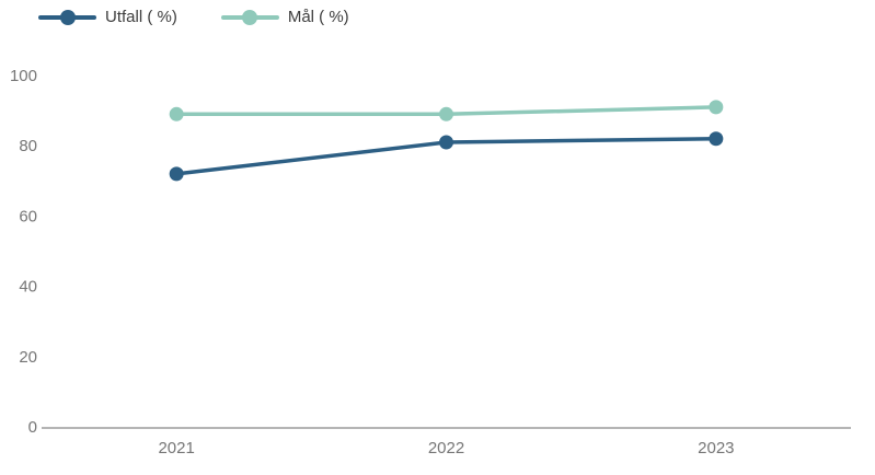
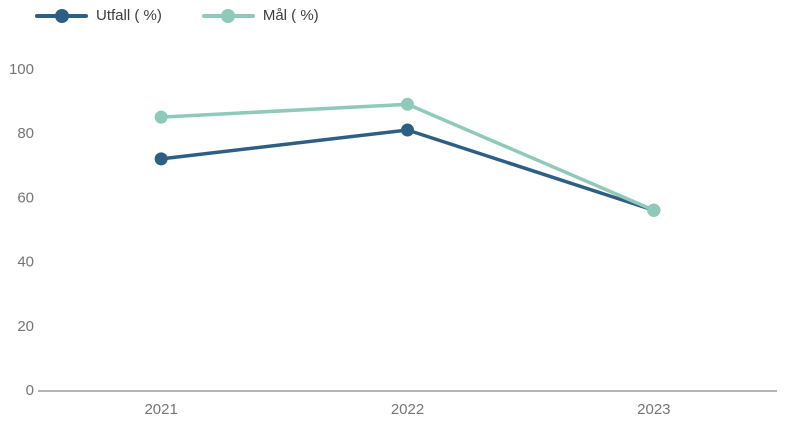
Mål ( %)/2021: 89 -> 85
Utfall ( %)/2023: 82 -> 56
Mål ( %)/2023: 91 -> 56
